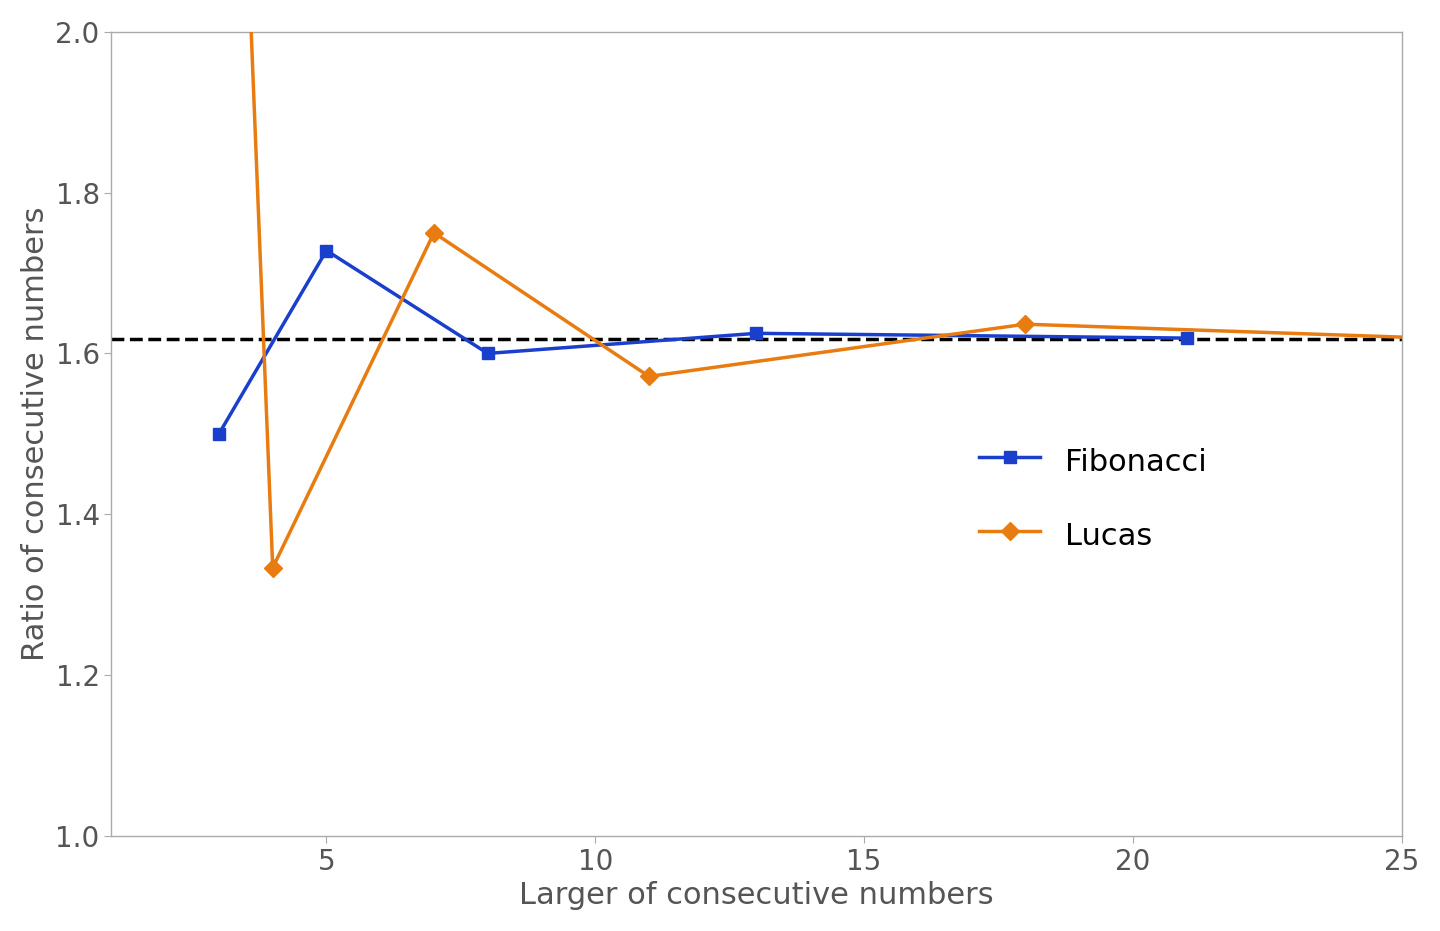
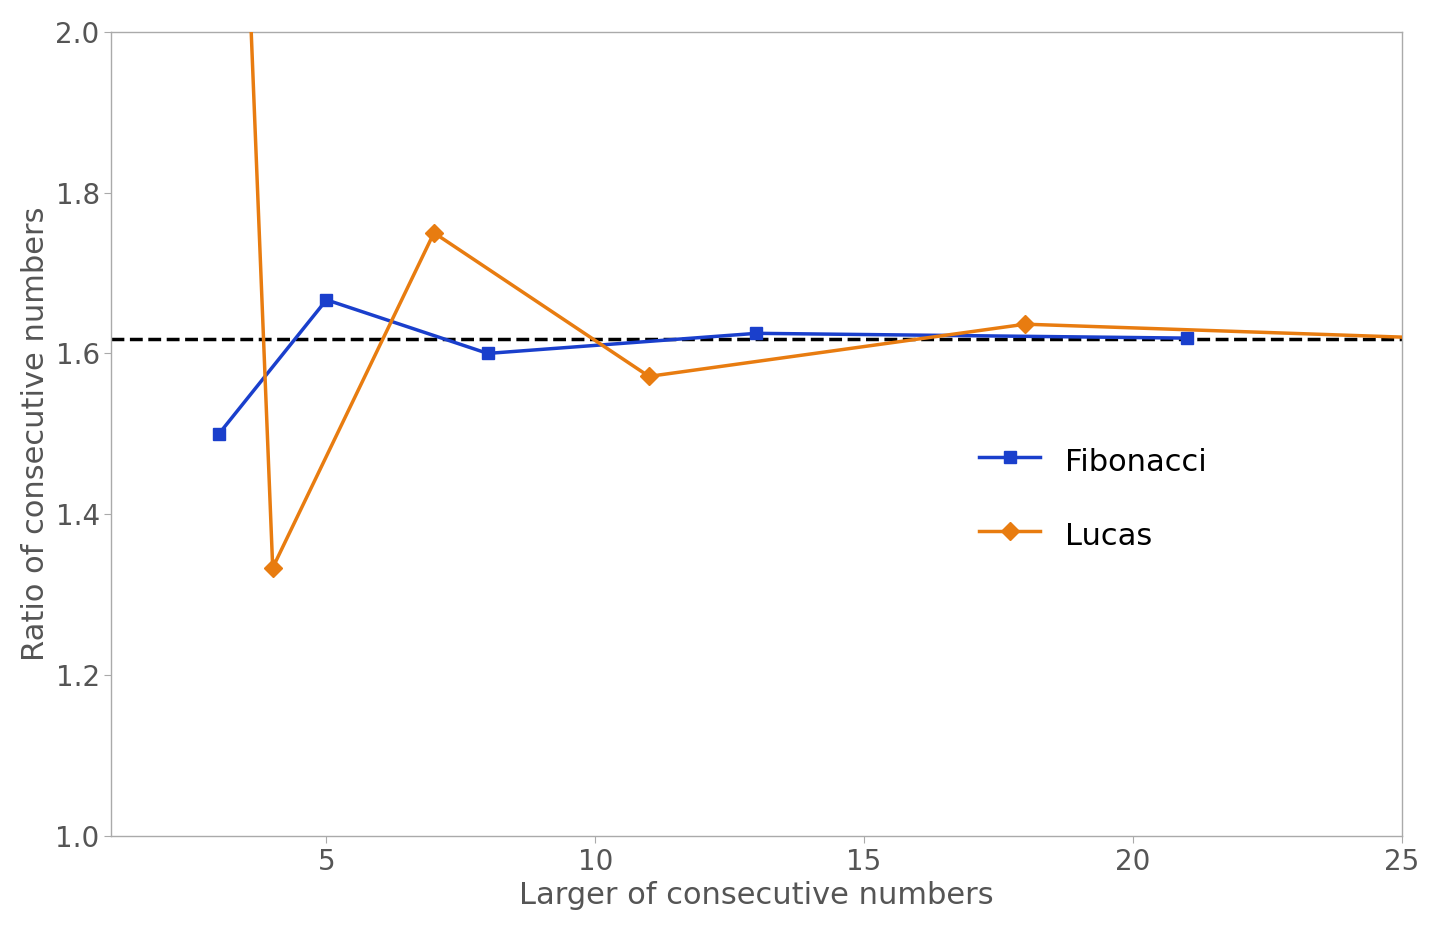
Fibonacci/5: 1.728 -> 1.667
